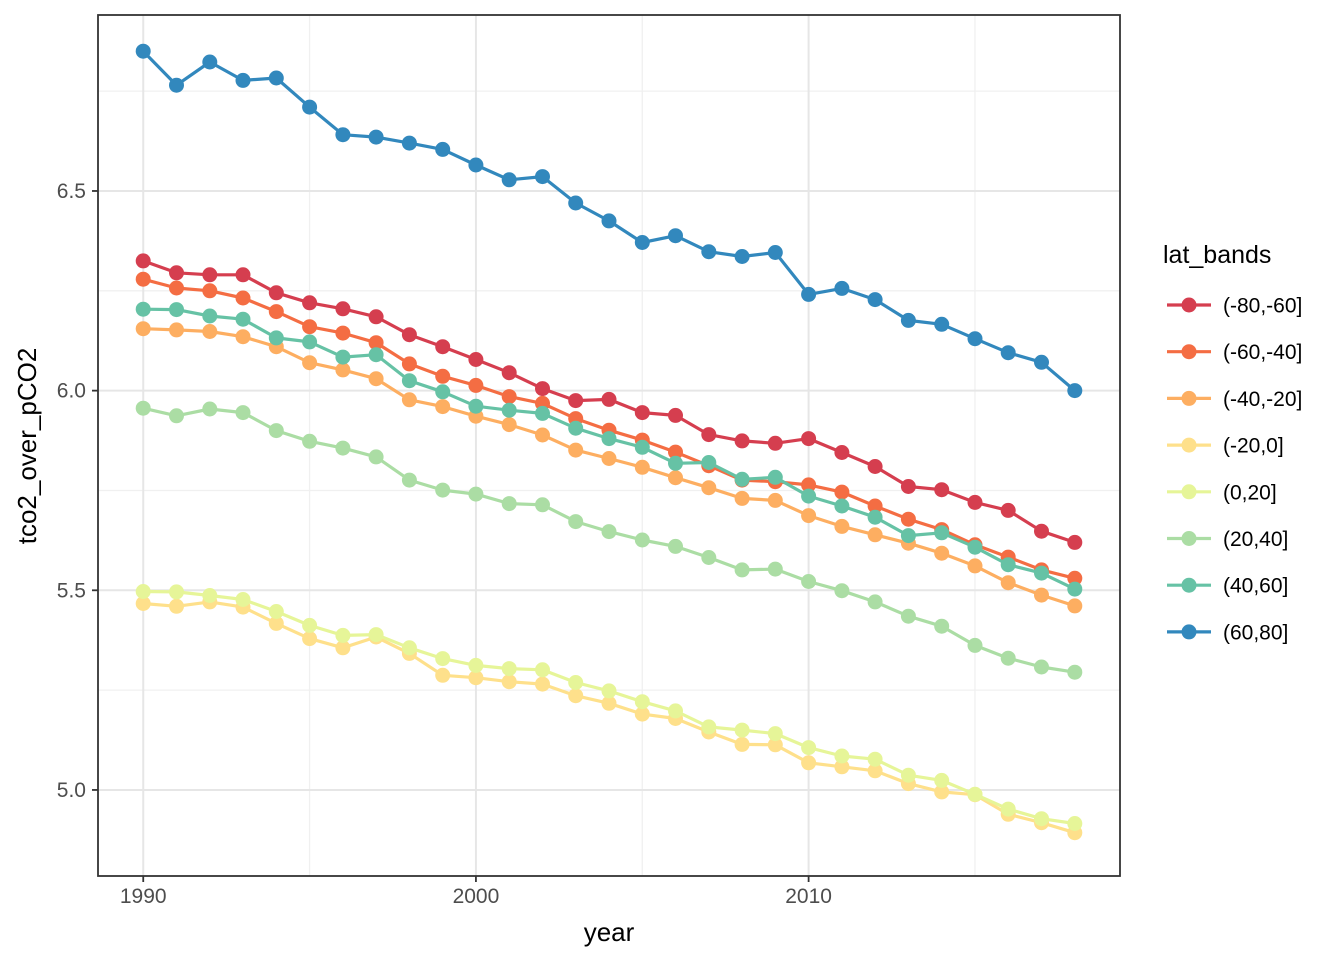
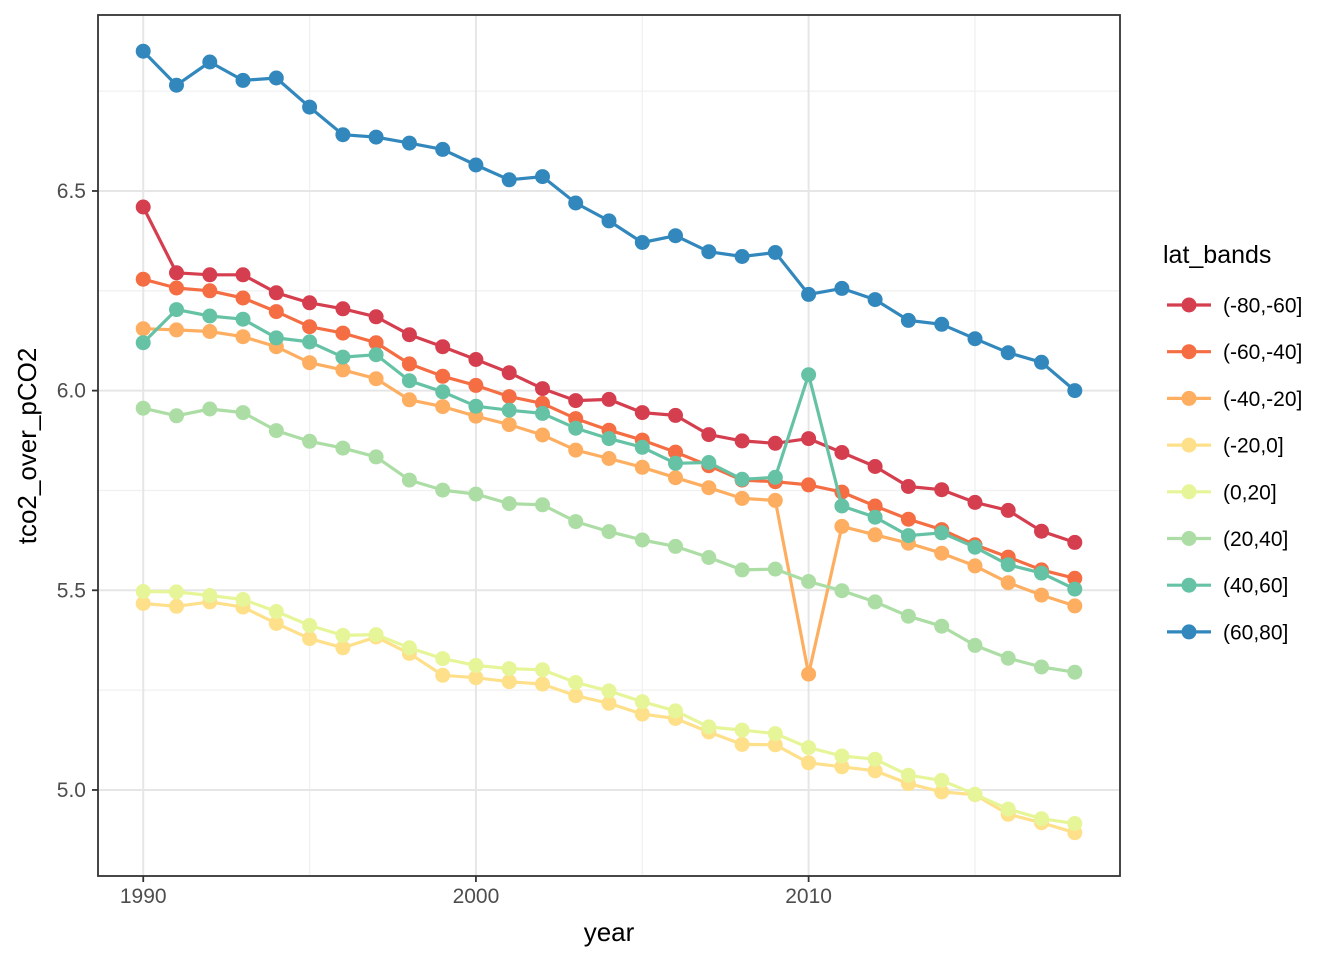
(-80,-60]/1990: 6.33 -> 6.46
(40,60]/1990: 6.20 -> 6.12
(-40,-20]/2010: 5.69 -> 5.29
(40,60]/2010: 5.74 -> 6.04
